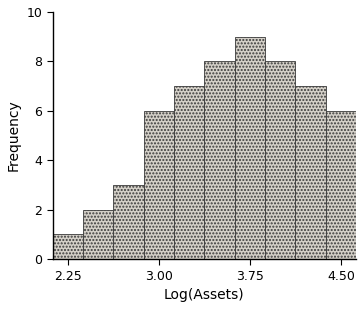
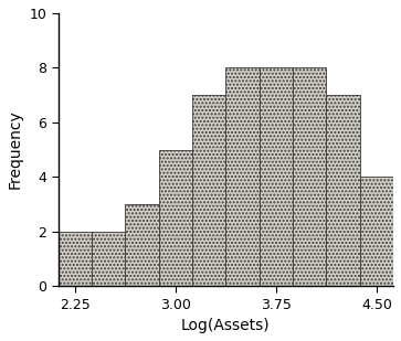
2.25: 1 -> 2
3.00: 6 -> 5
3.75: 9 -> 8
4.50: 6 -> 4
